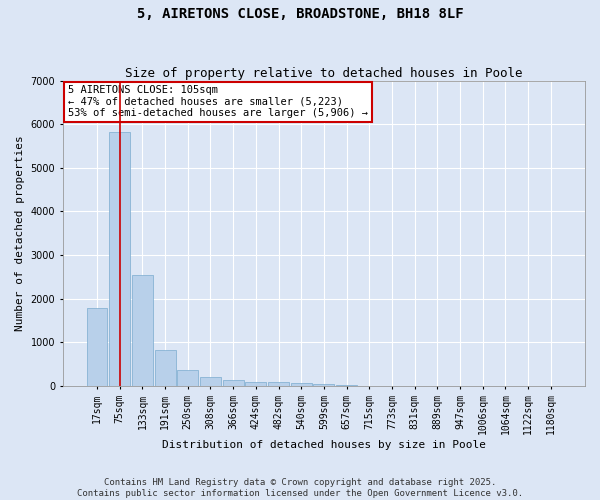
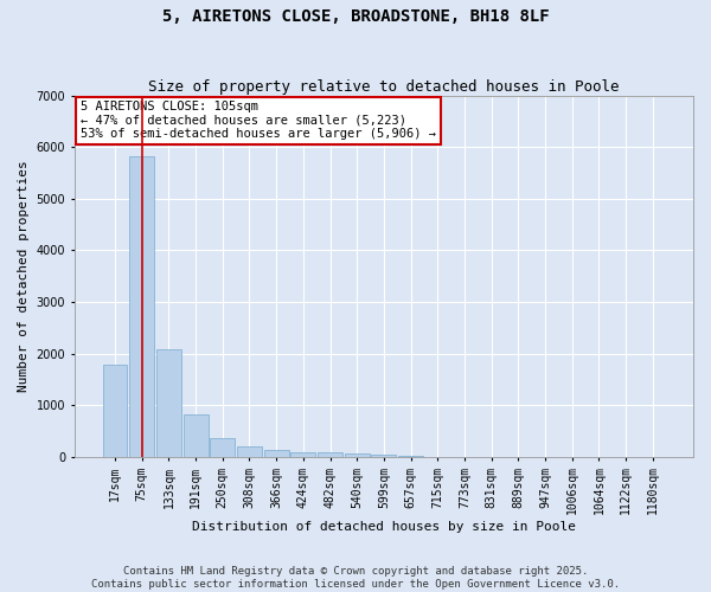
133sqm: 2550 -> 2080
